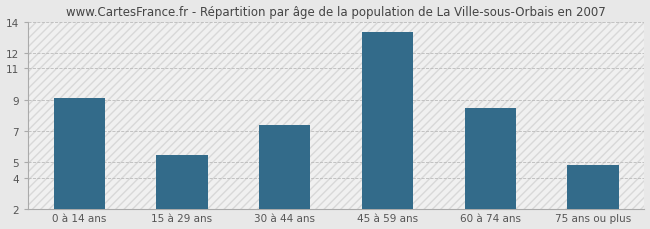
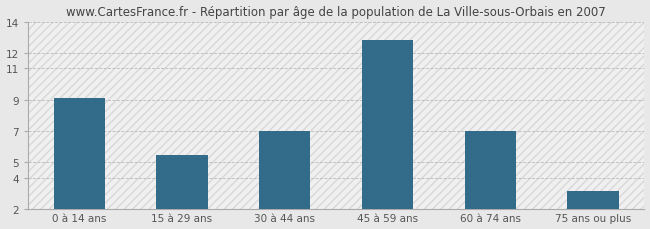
30 à 44 ans: 7.4 -> 7.0
45 à 59 ans: 13.3 -> 12.8
60 à 74 ans: 8.5 -> 7.0
75 ans ou plus: 4.8 -> 3.2
